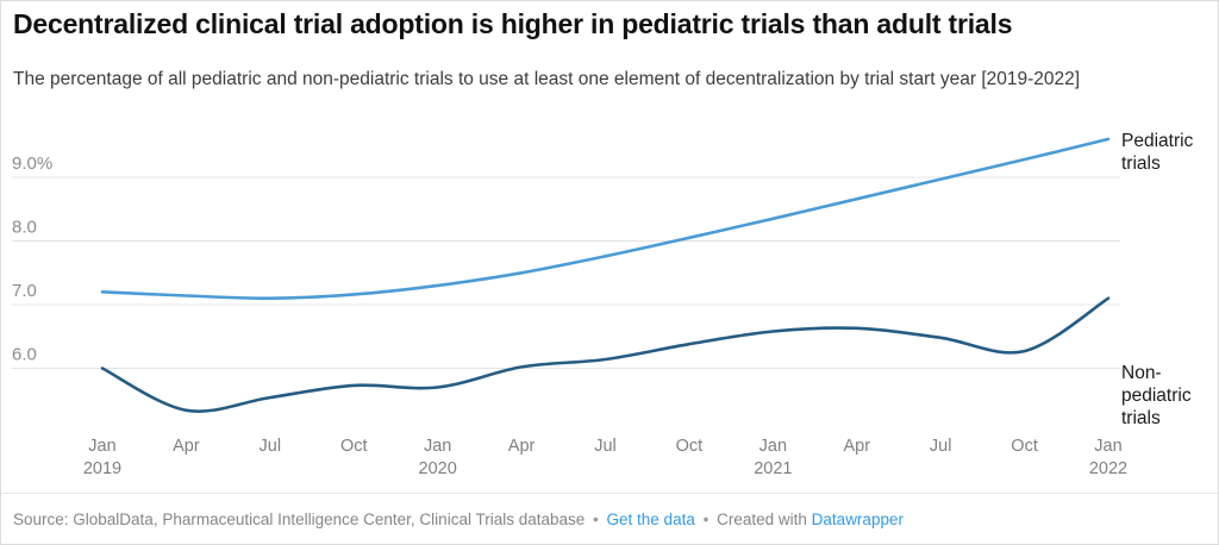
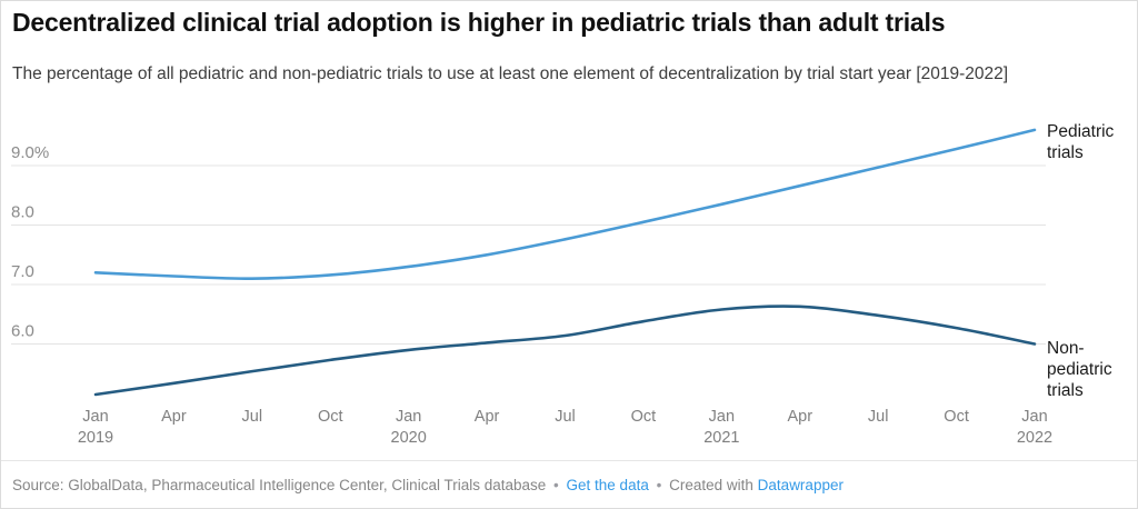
Non-pediatric trials/Jan 2019: 6.0% -> 5.2%
Non-pediatric trials/Jan 2020: 5.7% -> 5.9%
Non-pediatric trials/Jan 2022: 7.1% -> 6.0%
